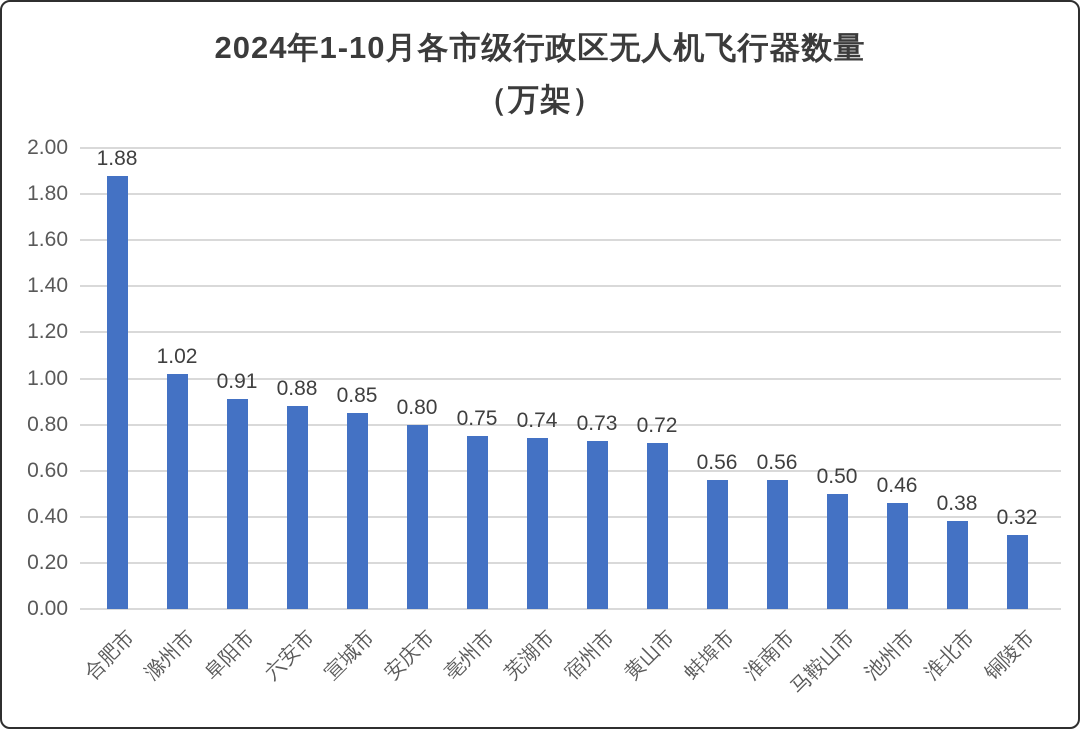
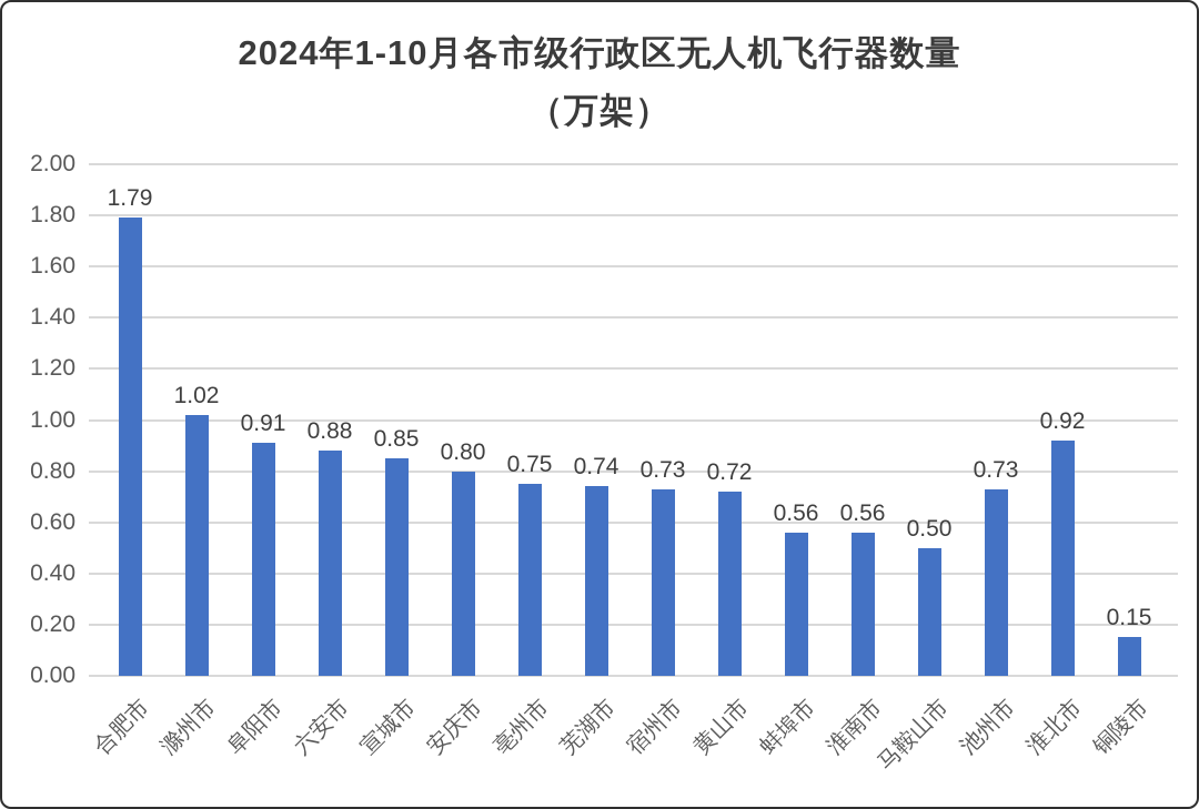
合肥市: 1.88 -> 1.79
池州市: 0.46 -> 0.73
淮北市: 0.38 -> 0.92
铜陵市: 0.32 -> 0.15
